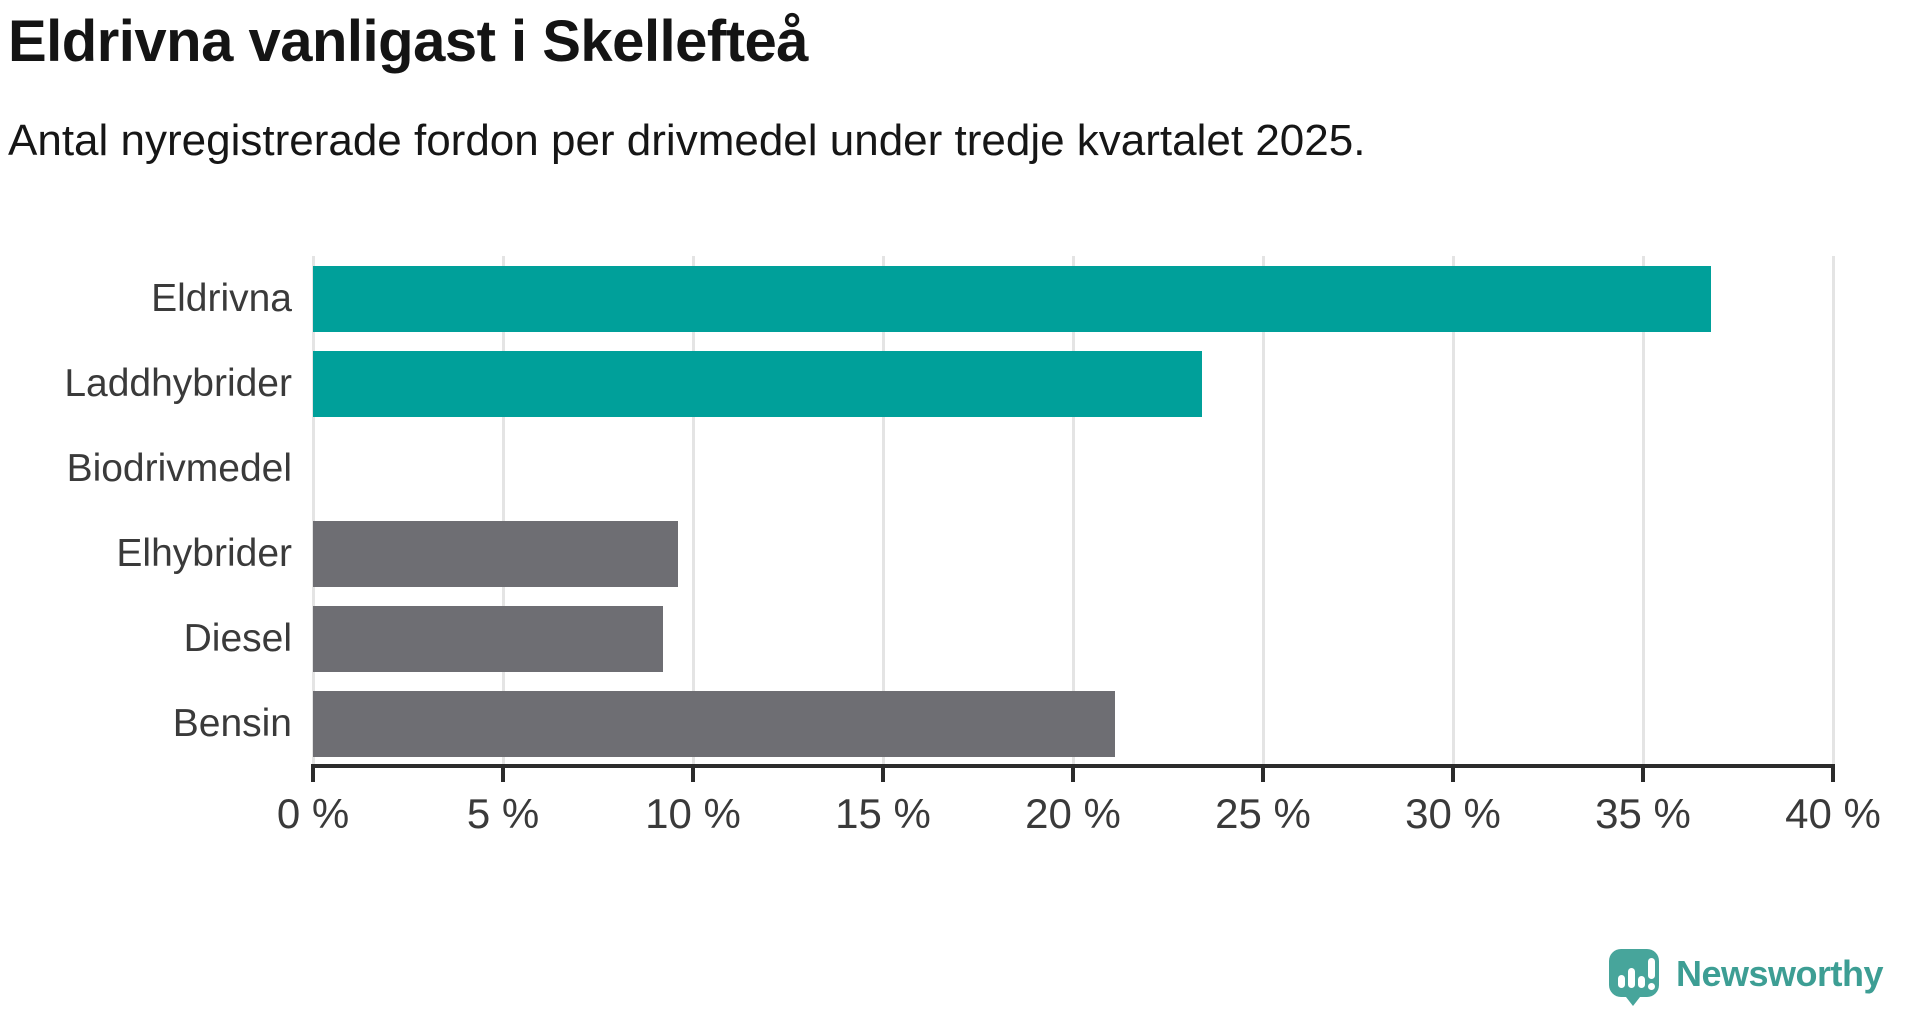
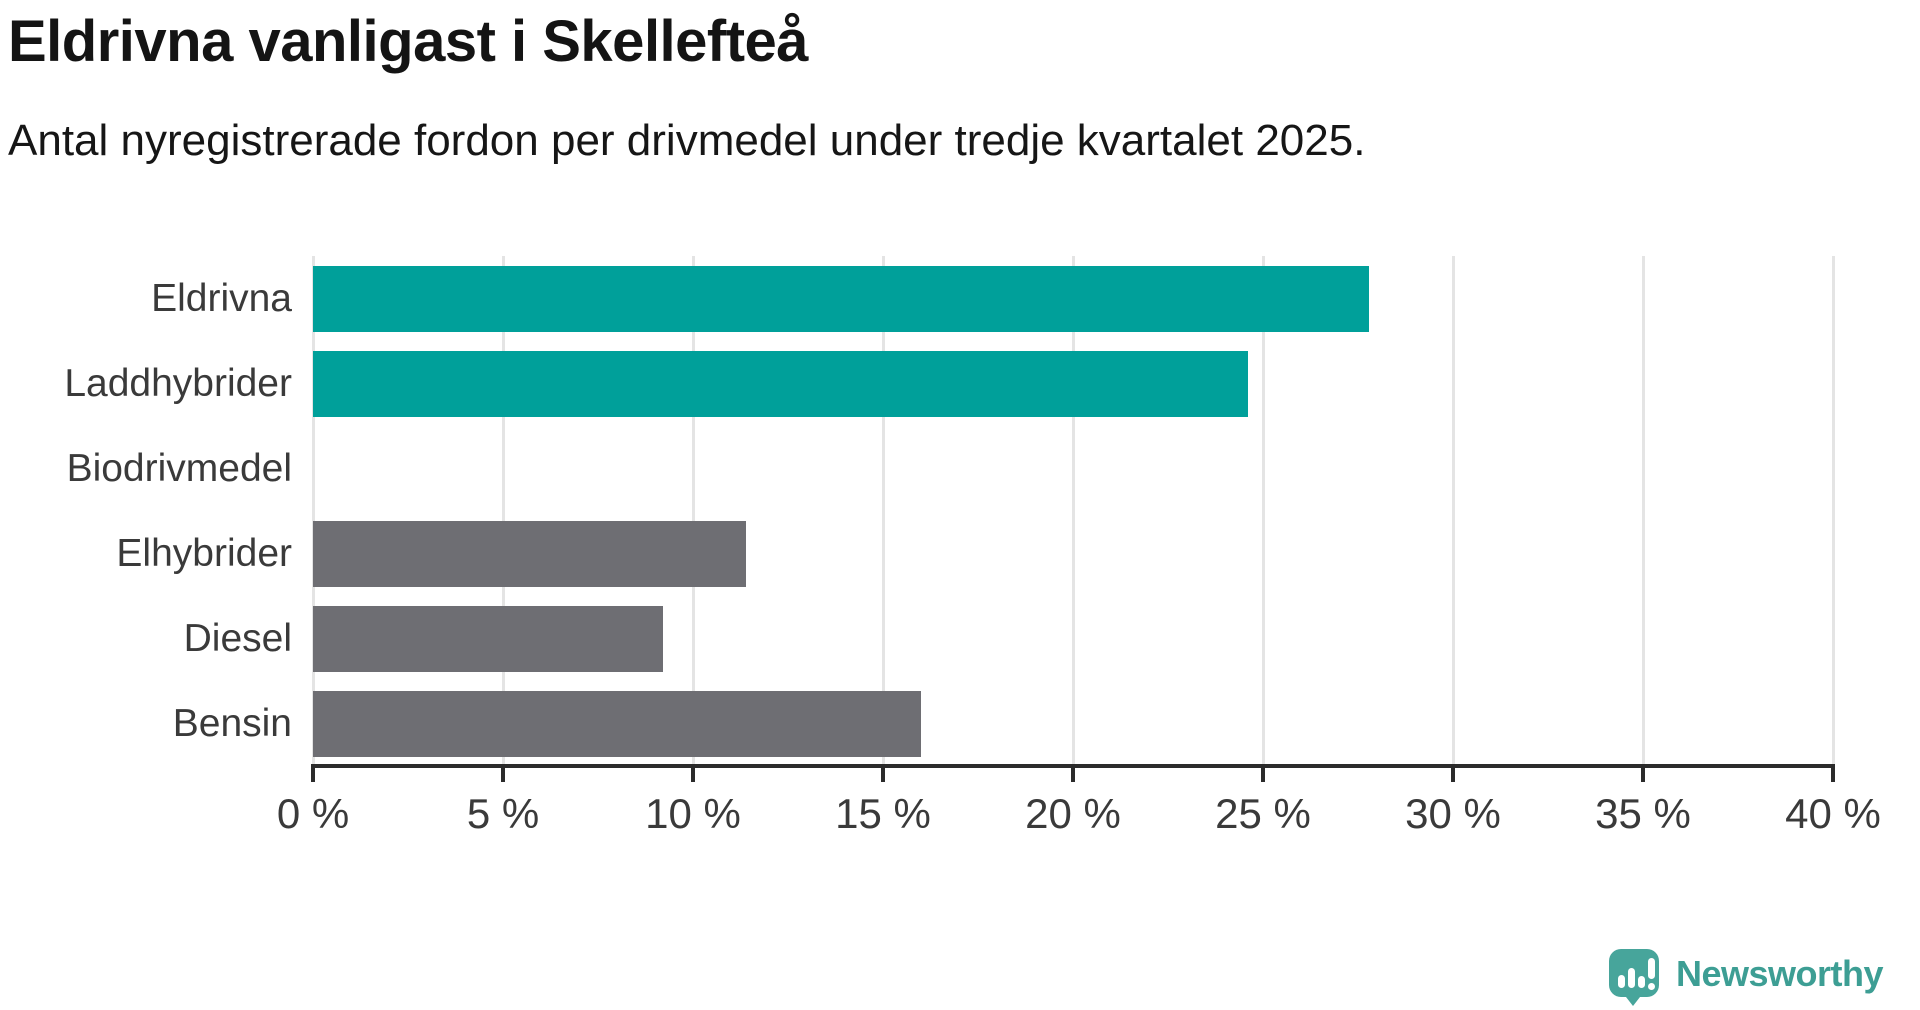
Eldrivna: 36.8% -> 27.8%
Laddhybrider: 23.4% -> 24.6%
Elhybrider: 9.6% -> 11.4%
Bensin: 21.1% -> 16.0%
